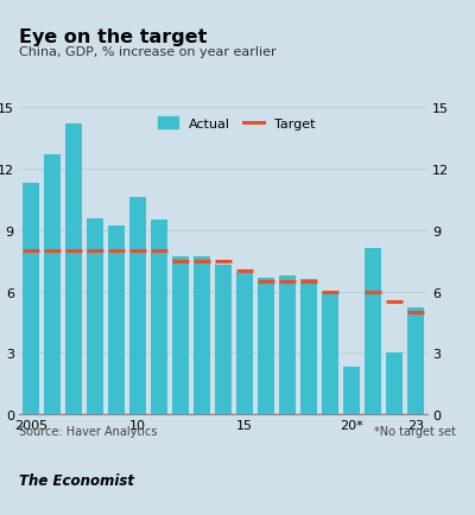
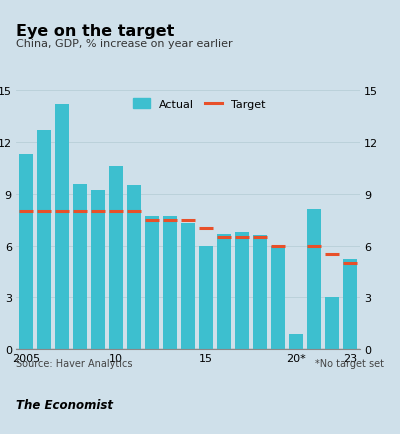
15: 6.9 -> 6.0
20*: 2.3 -> 0.9
